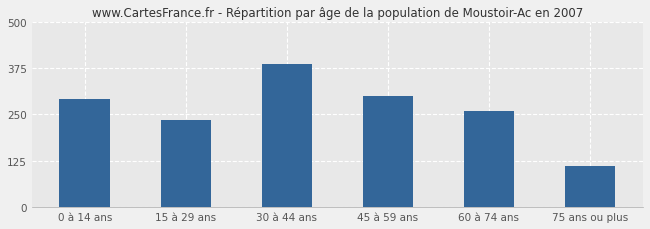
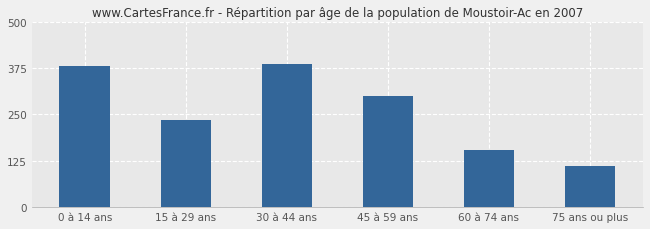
0 à 14 ans: 290 -> 380
60 à 74 ans: 260 -> 155
